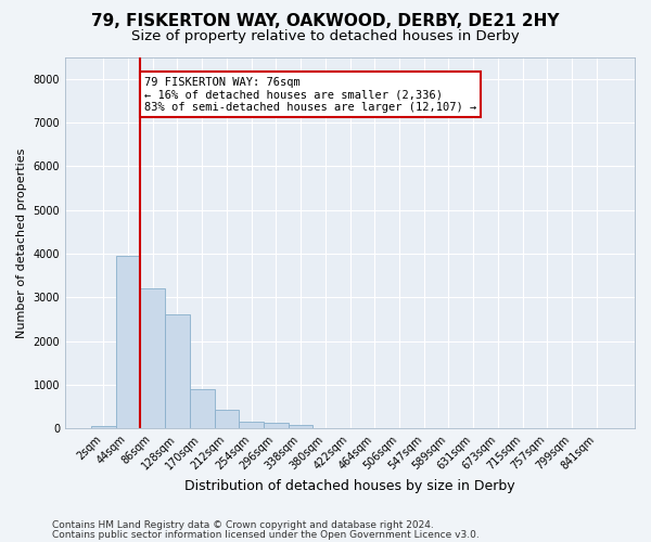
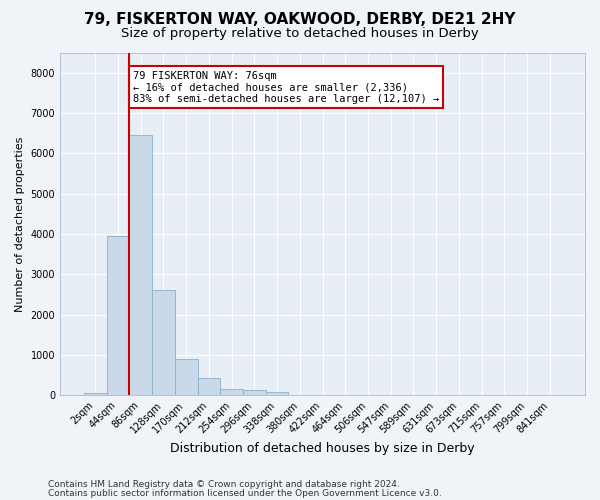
86sqm: 3200 -> 6450
